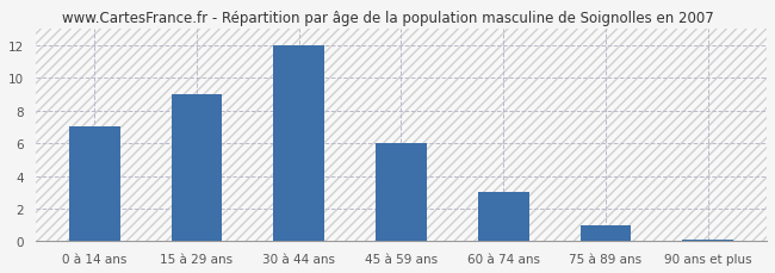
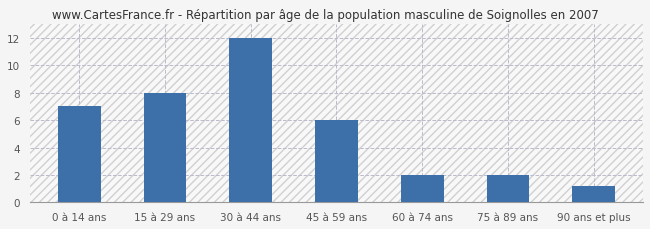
15 à 29 ans: 9.0 -> 8.0
60 à 74 ans: 3.0 -> 2.0
75 à 89 ans: 1.0 -> 2.0
90 ans et plus: 0.1 -> 1.2
